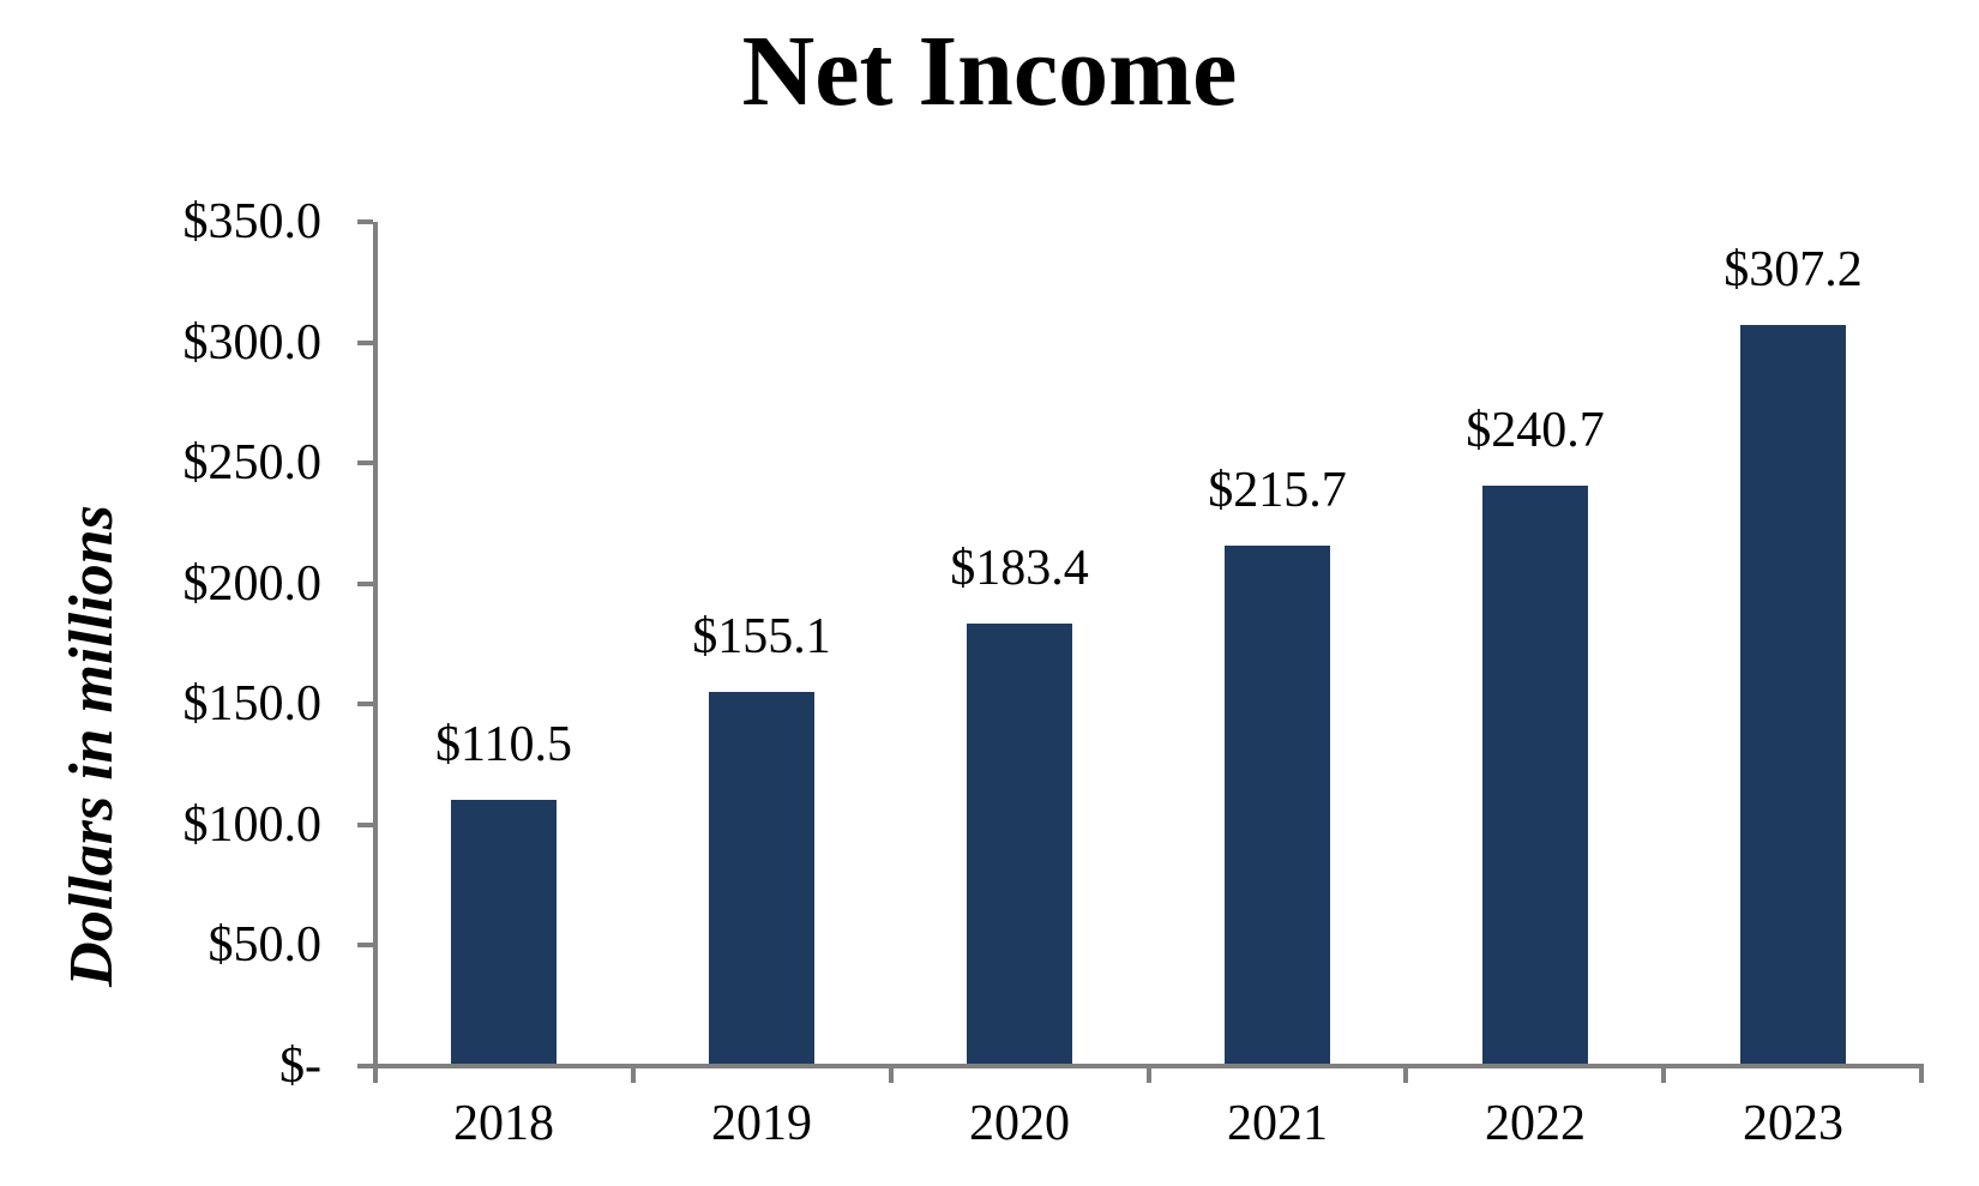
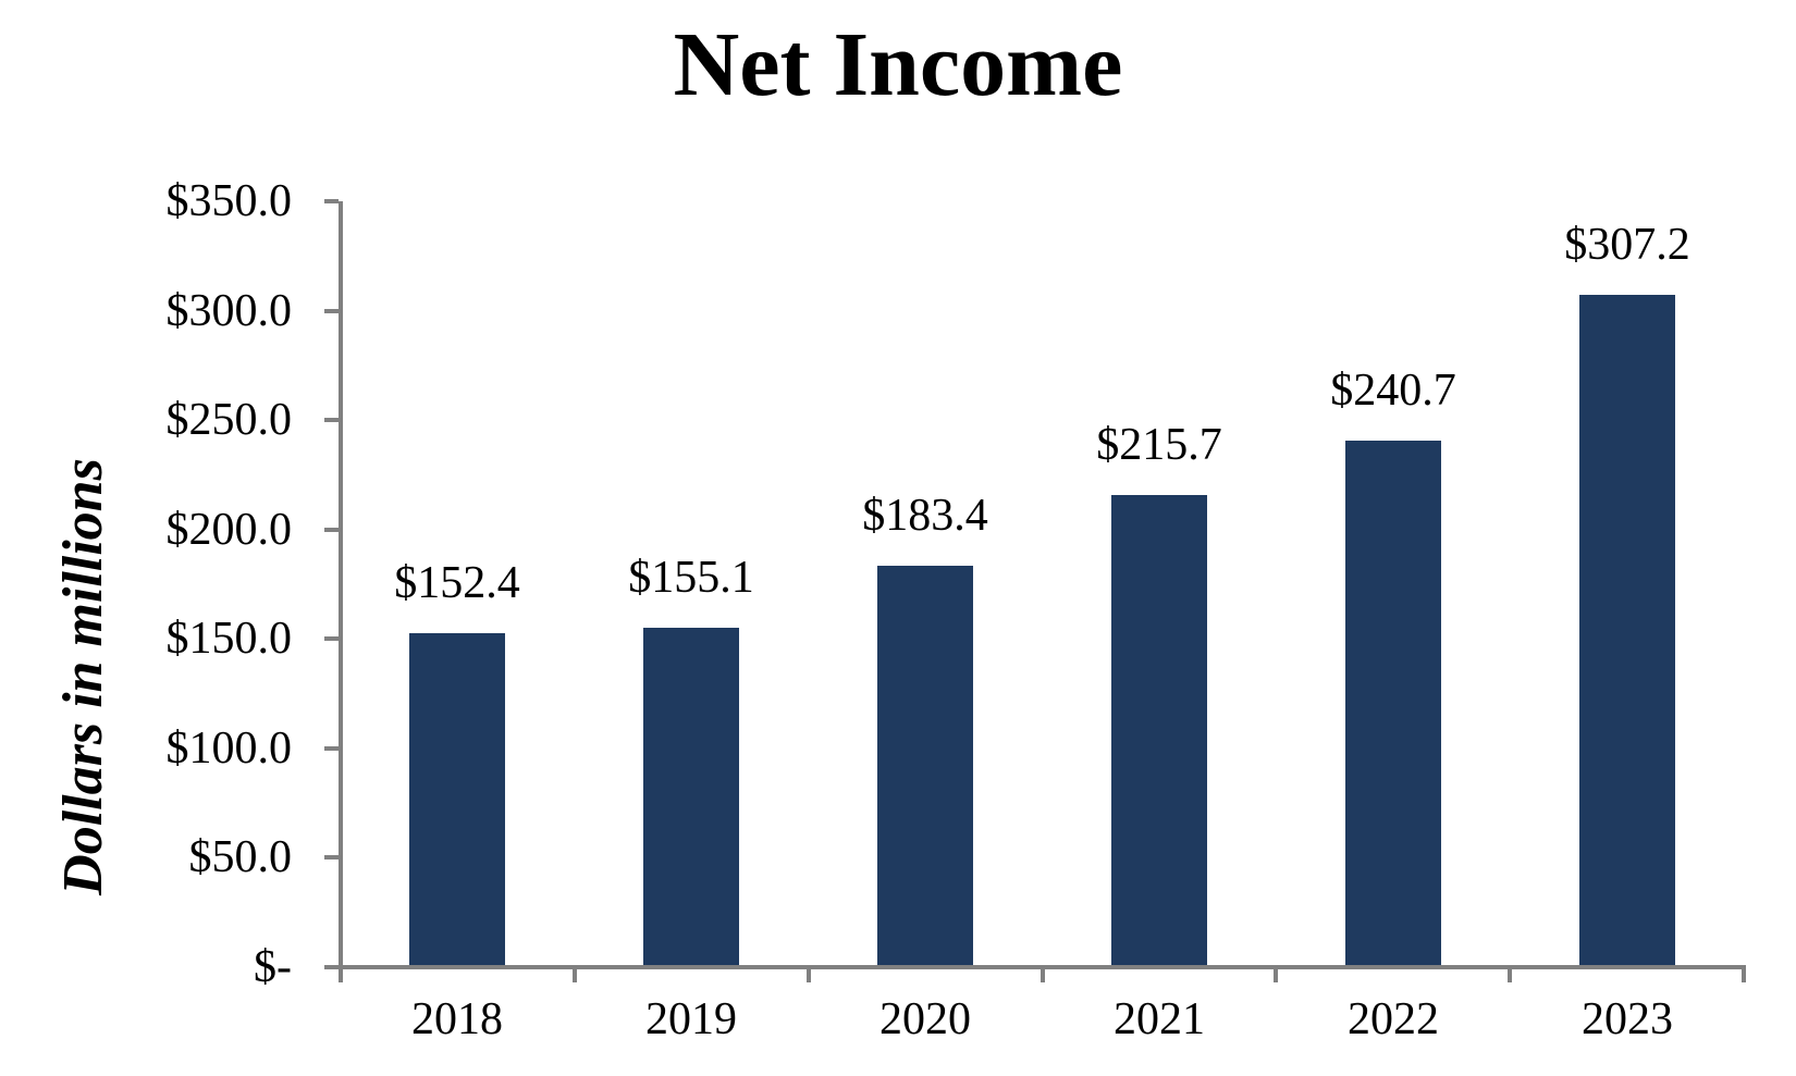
2018: $110.5 -> $152.4
